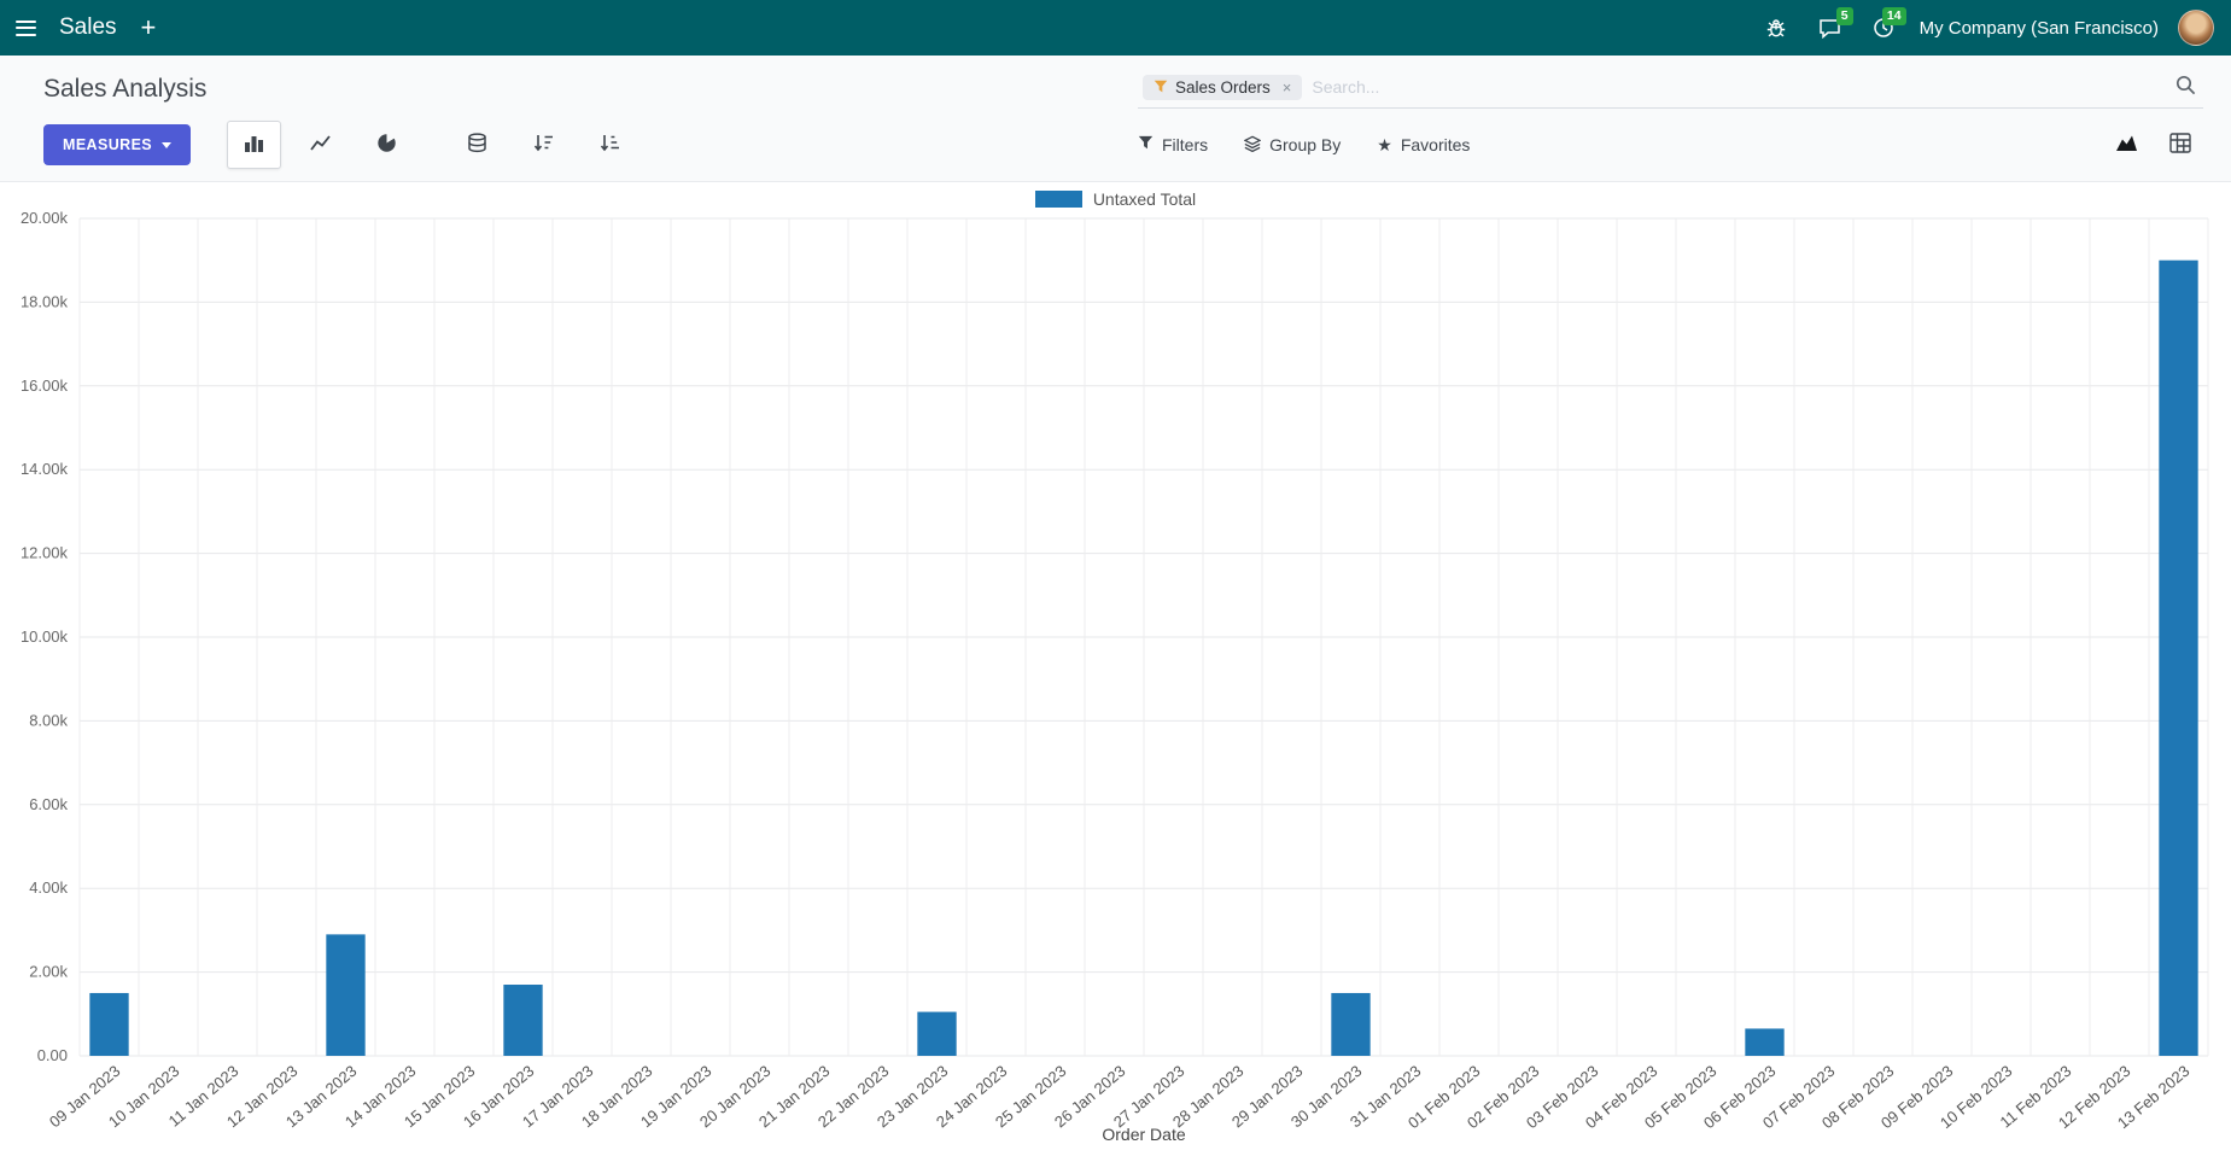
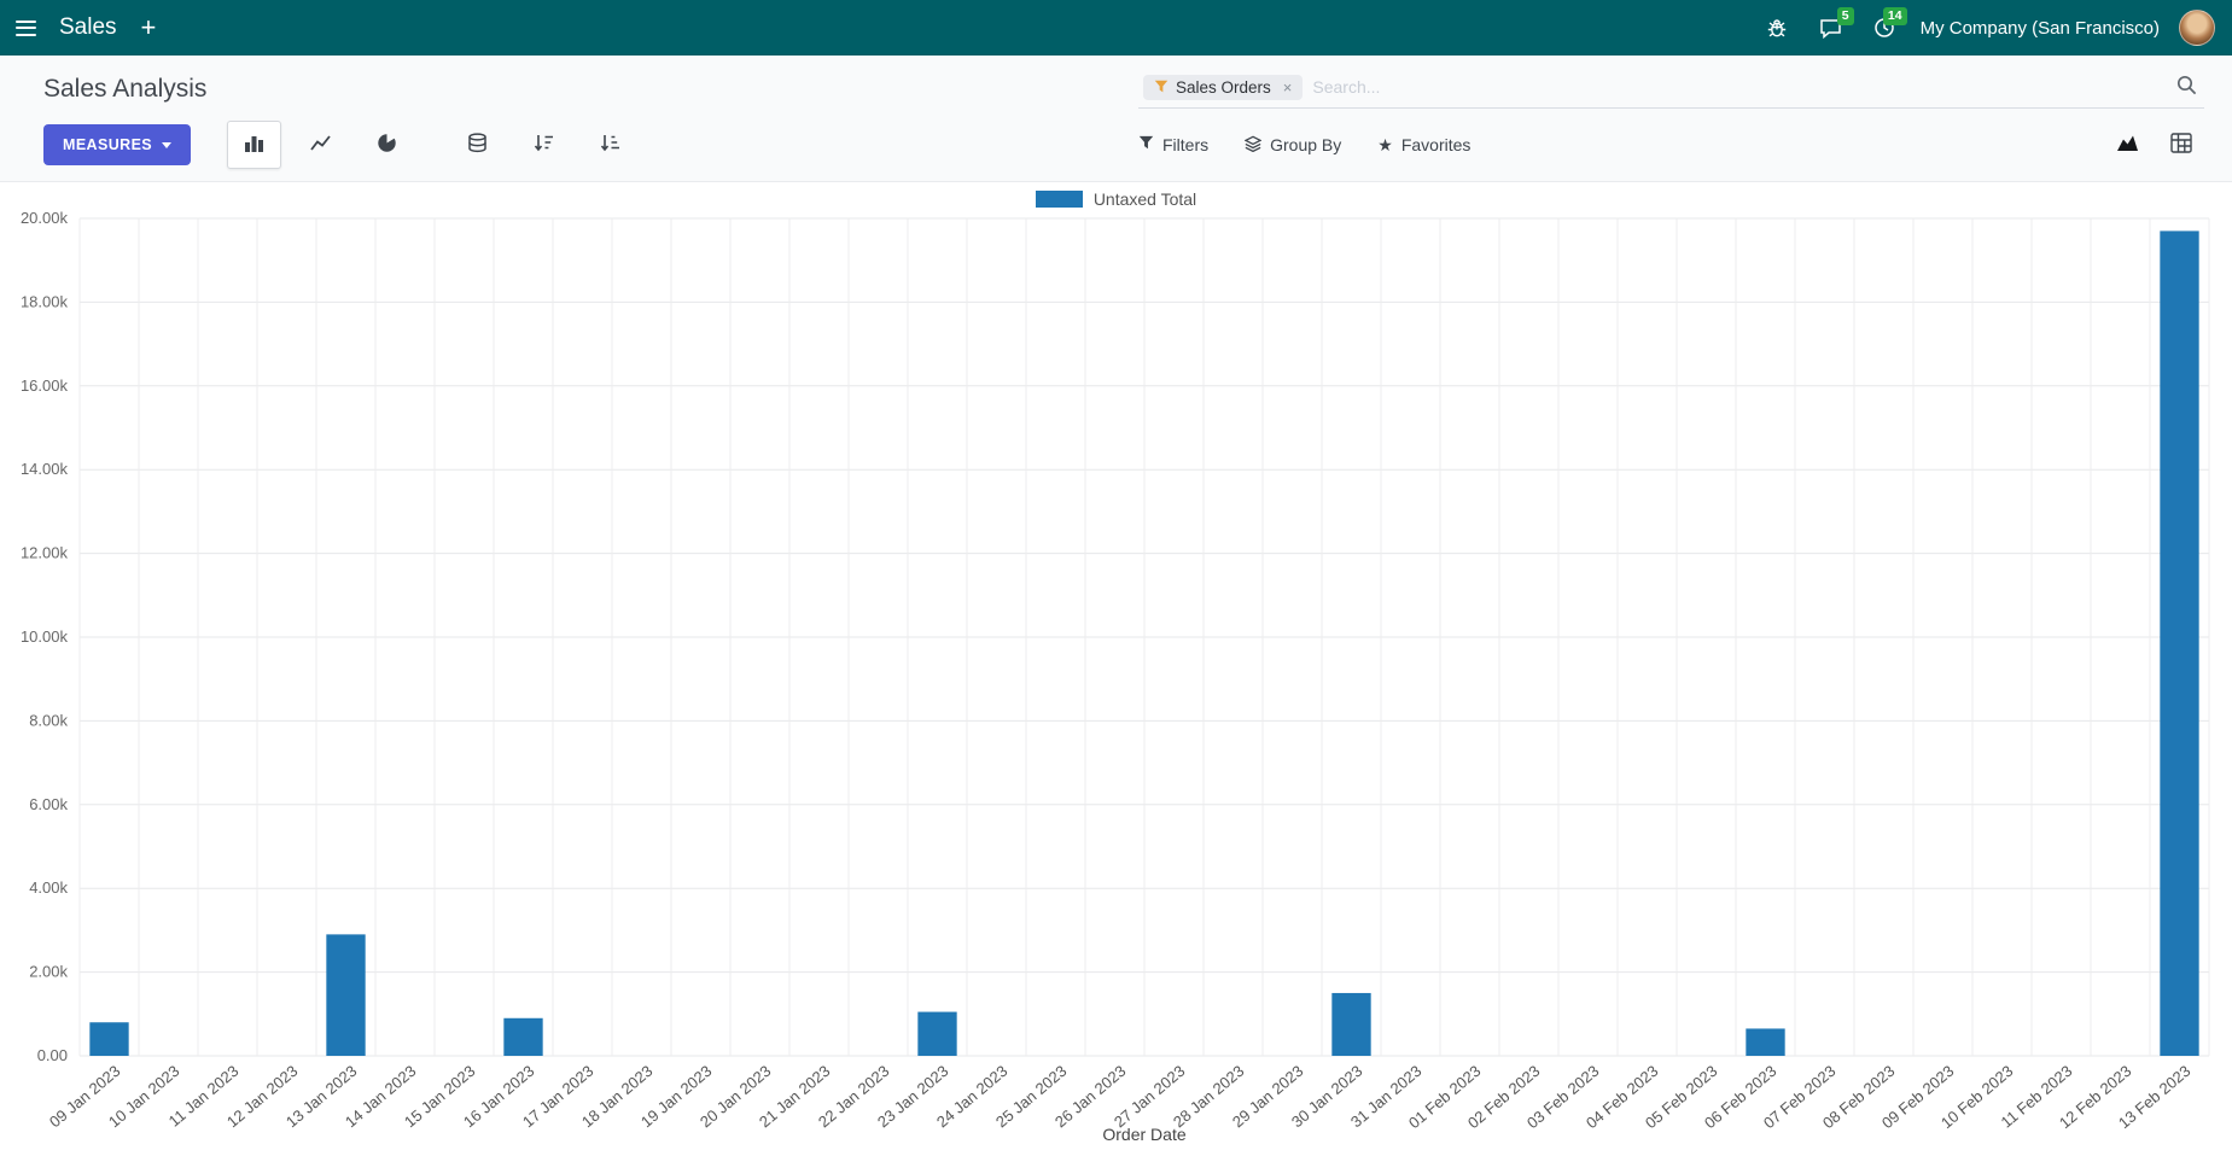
09 Jan 2023: 1.5k -> 0.8k
16 Jan 2023: 1.7k -> 0.9k
13 Feb 2023: 19.0k -> 19.7k
